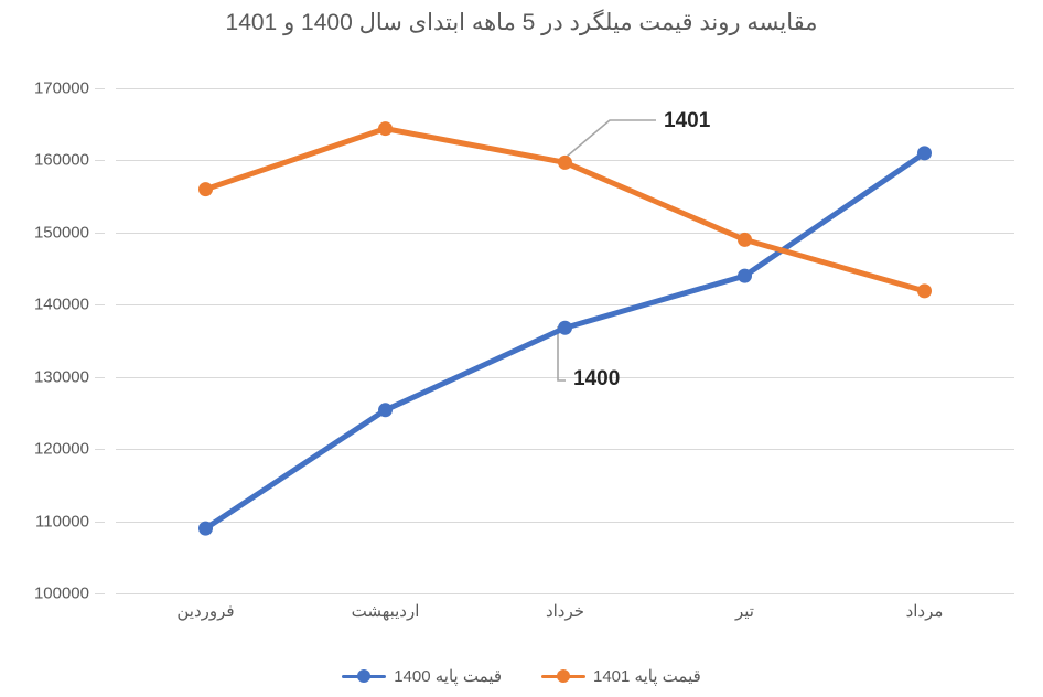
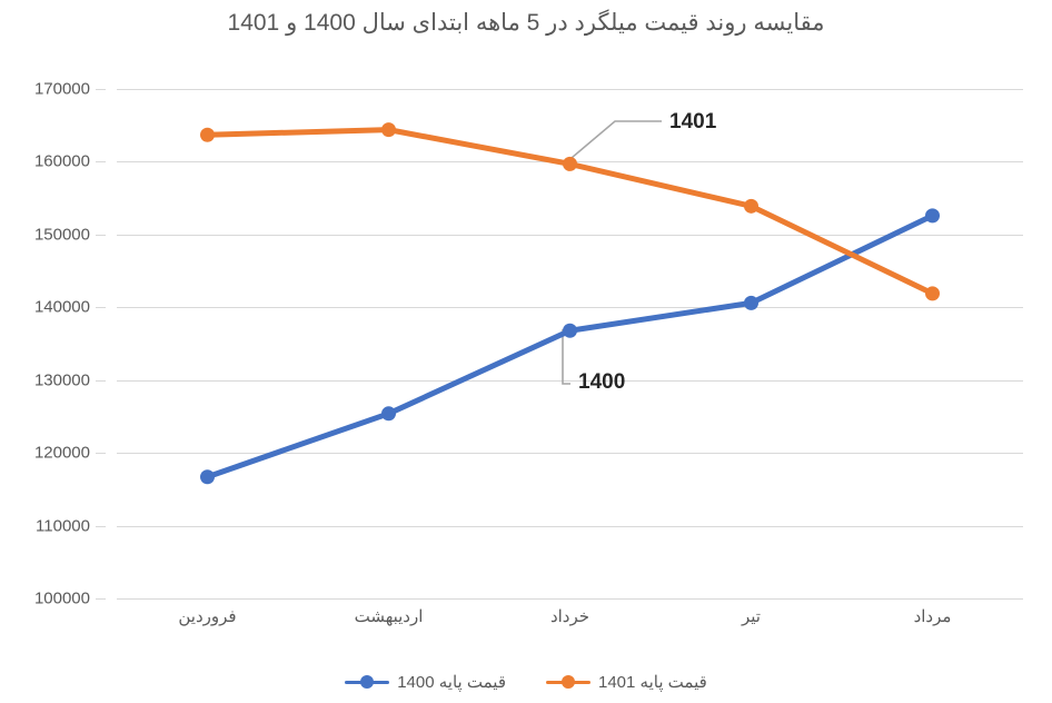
قیمت پایه 1400/فروردین: 109000 -> 117000
قیمت پایه 1401/فروردین: 156000 -> 164000
قیمت پایه 1400/تیر: 144000 -> 141000
قیمت پایه 1401/تیر: 149000 -> 154000
قیمت پایه 1400/مرداد: 161000 -> 153000
